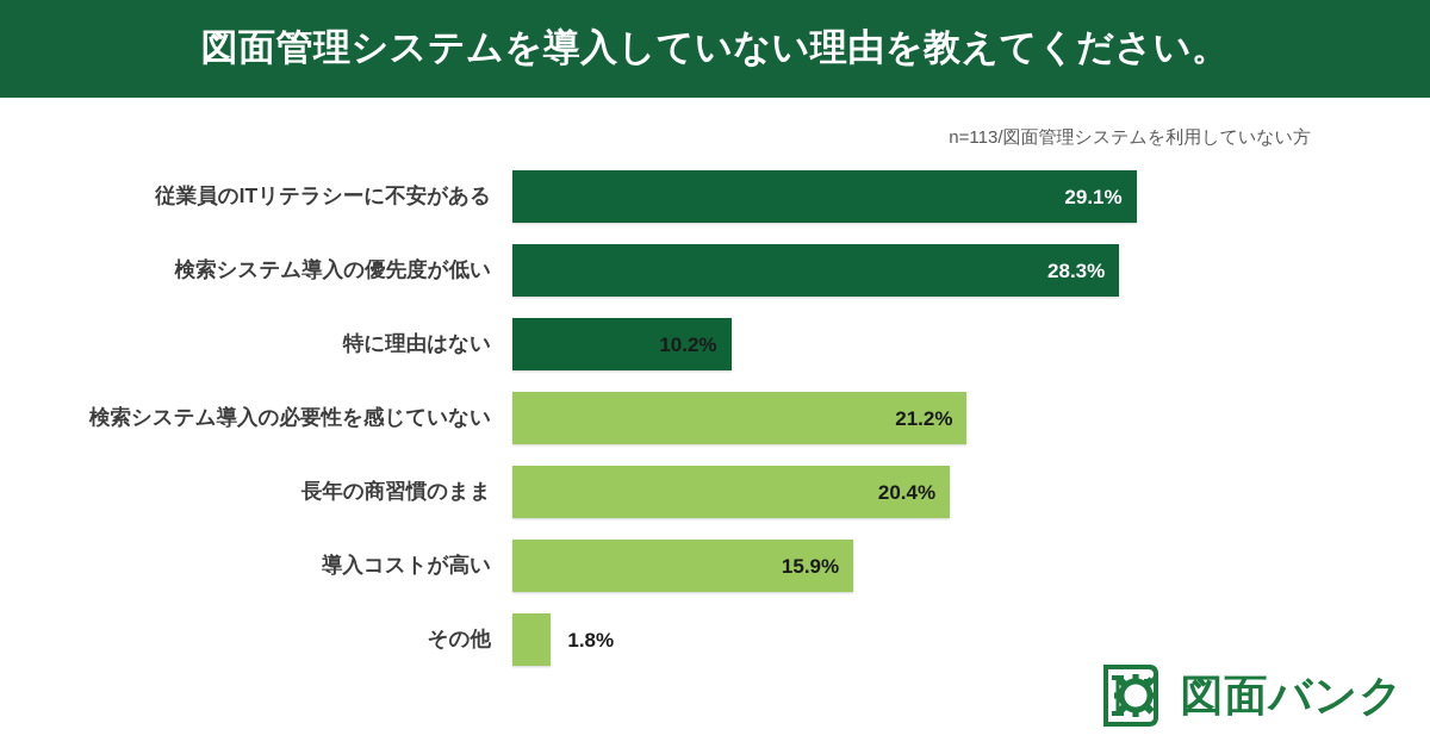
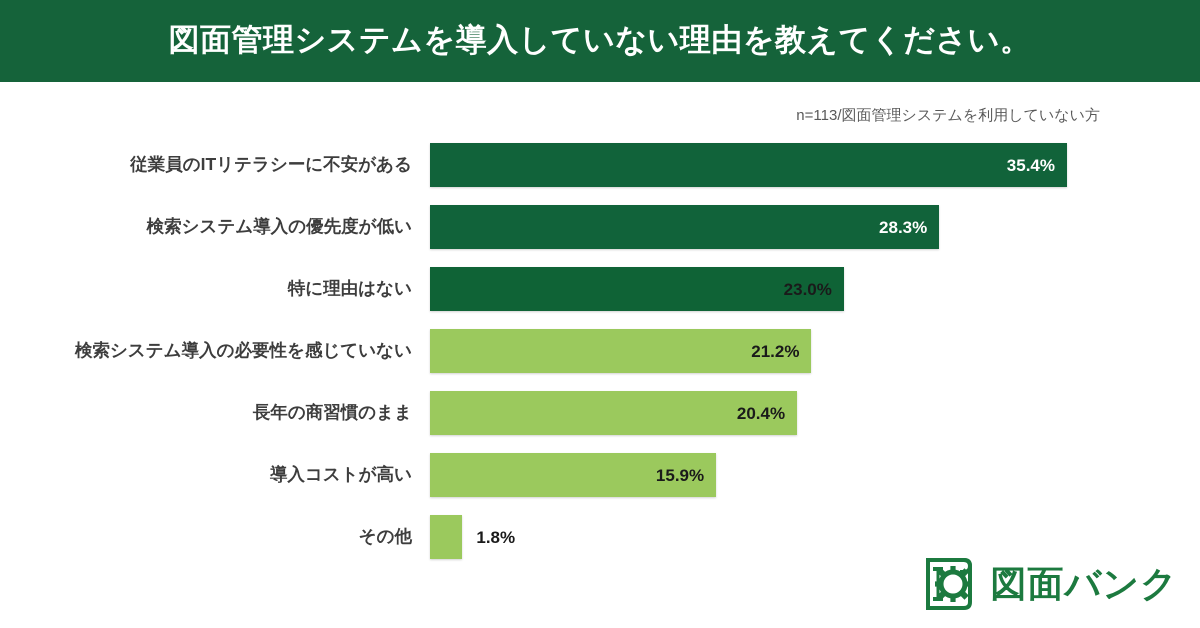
従業員のITリテラシーに不安がある: 29.1% -> 35.4%
特に理由はない: 10.2% -> 23.0%
